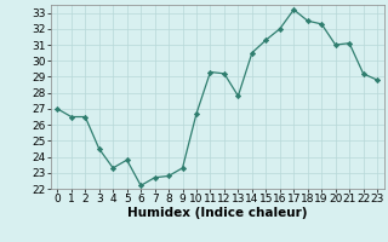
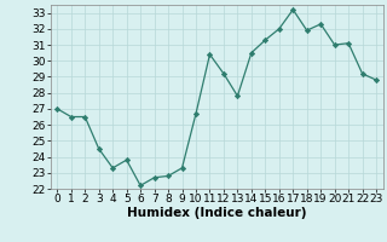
11: 29.3 -> 30.4
18: 32.5 -> 31.9
